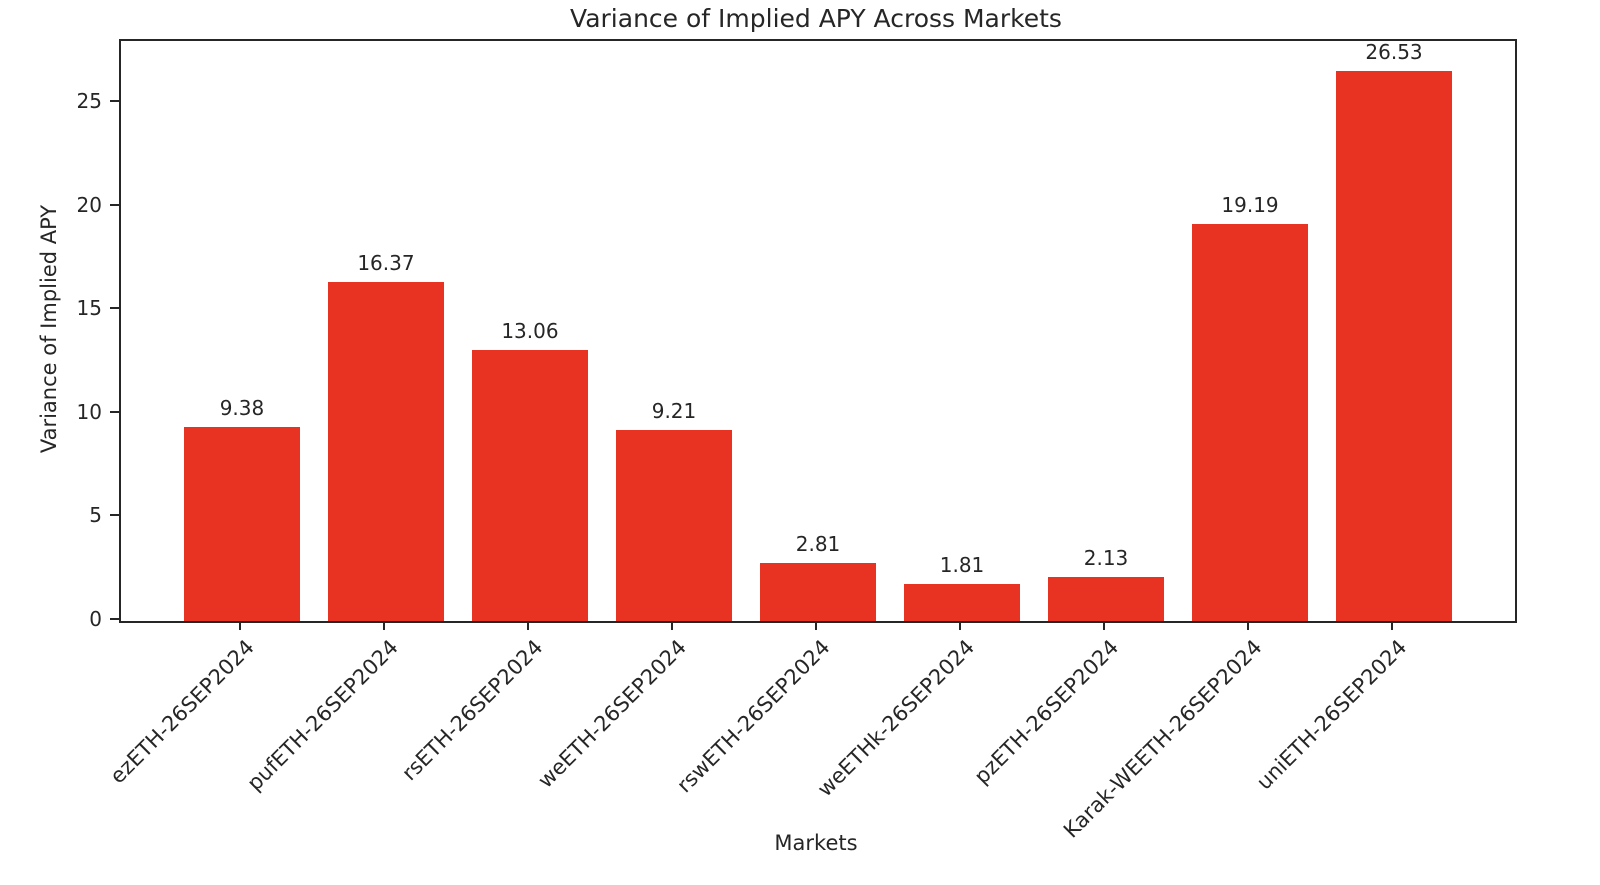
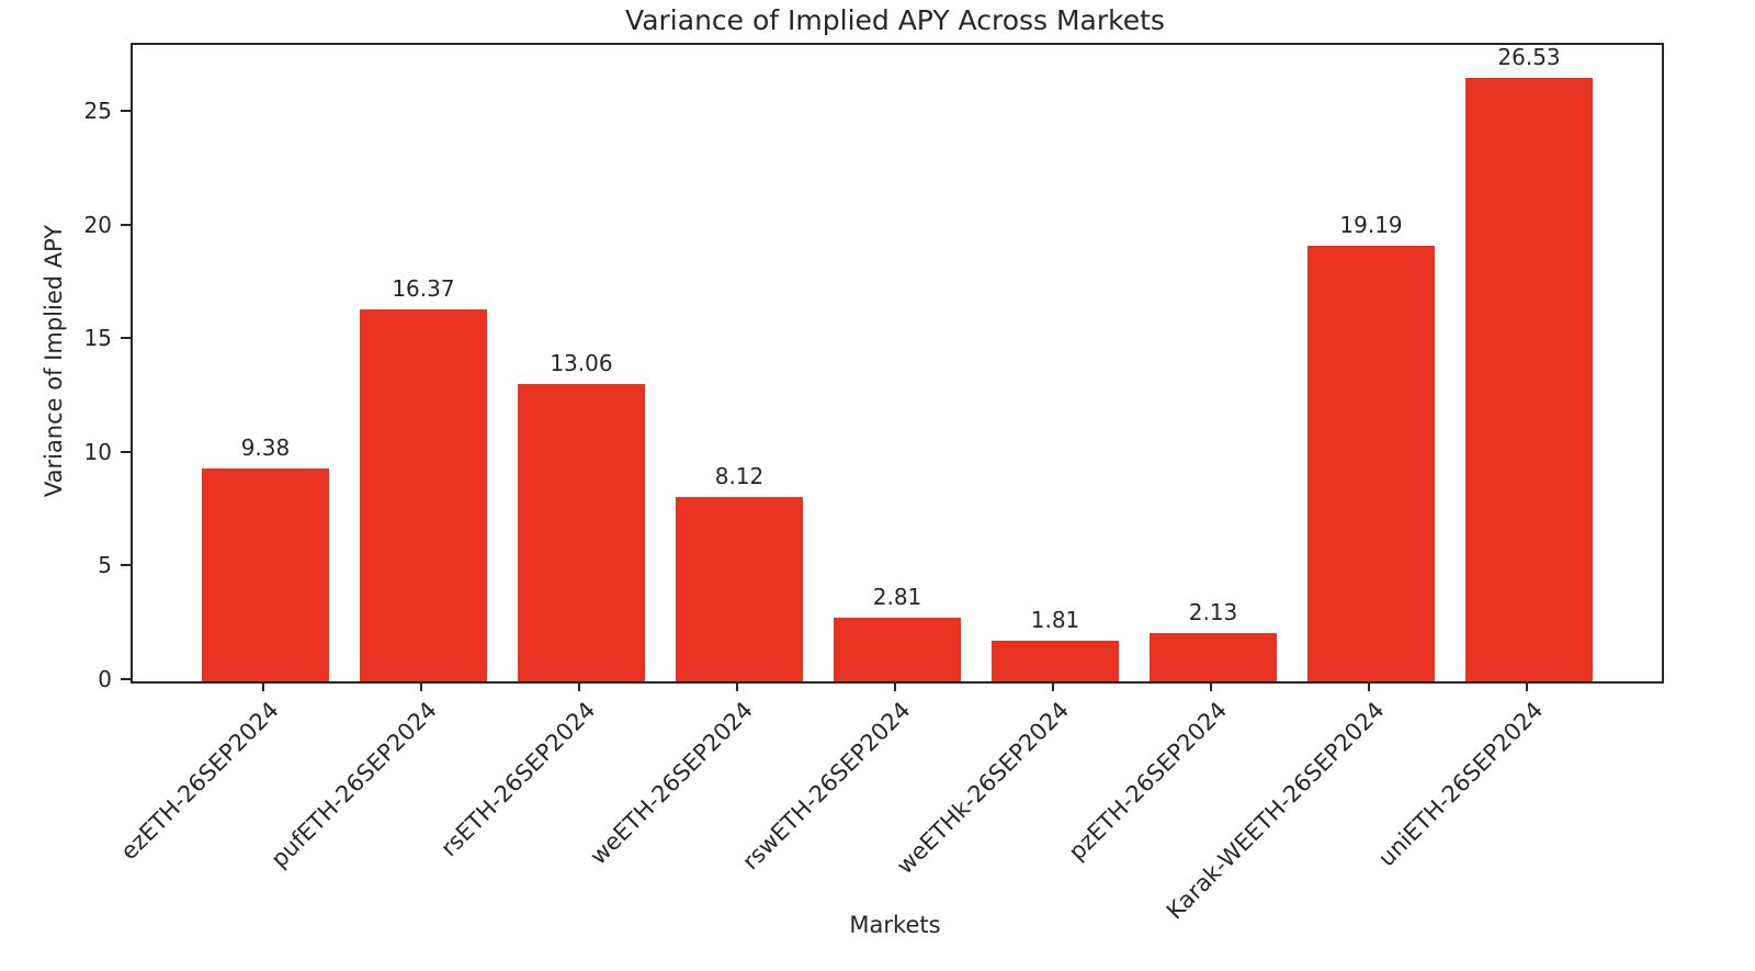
weETH-26SEP2024: 9.21 -> 8.12
